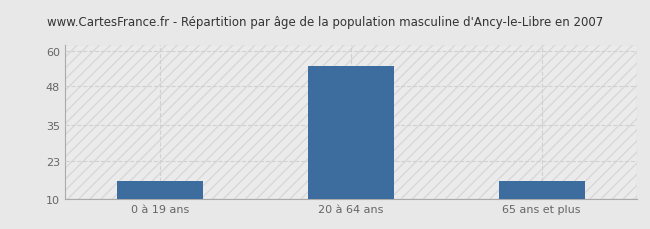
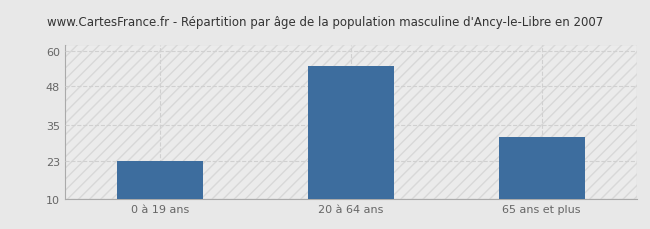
0 à 19 ans: 16 -> 23
65 ans et plus: 16 -> 31
